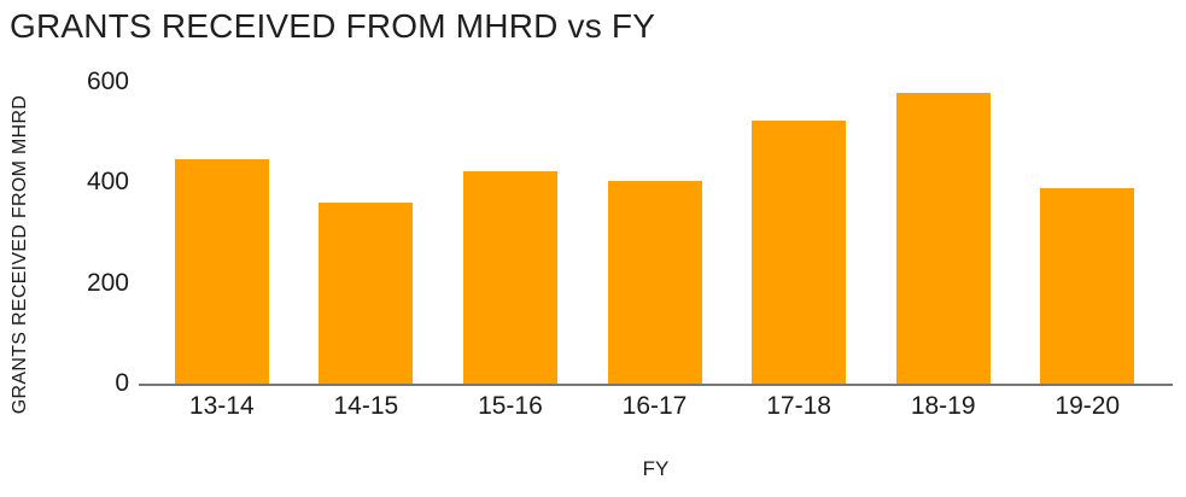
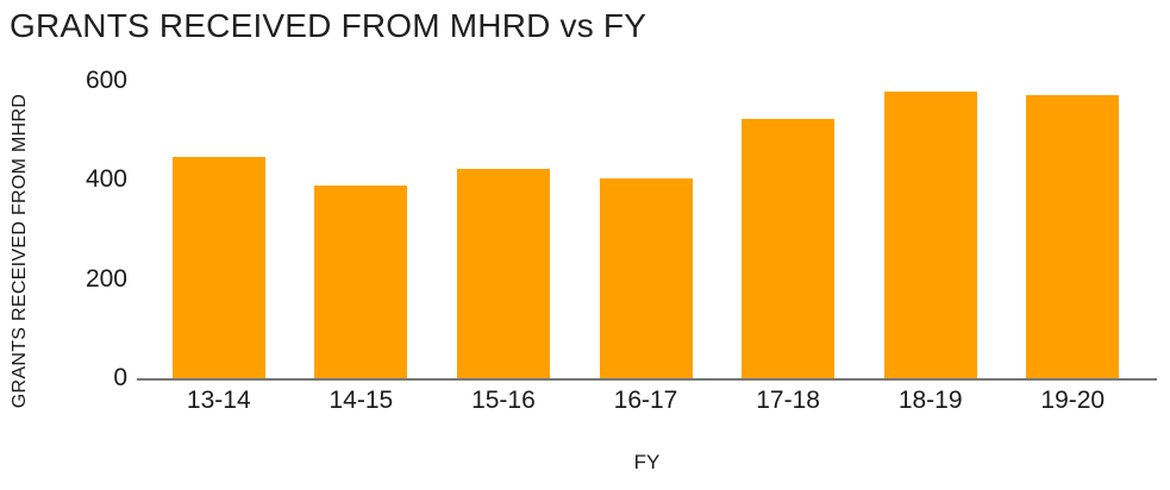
14-15: 360 -> 390
19-20: 390 -> 570
